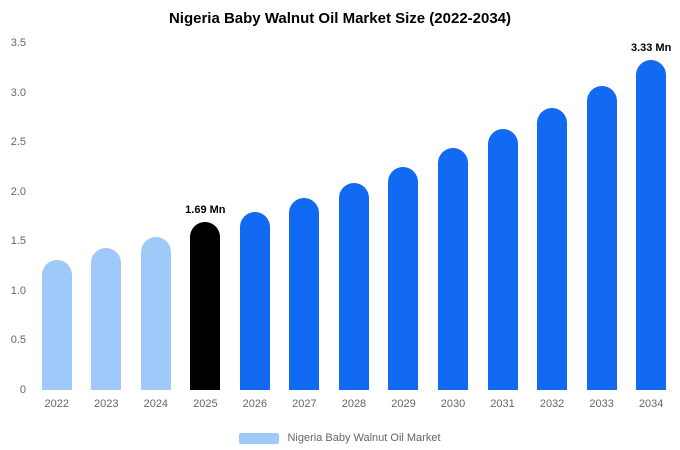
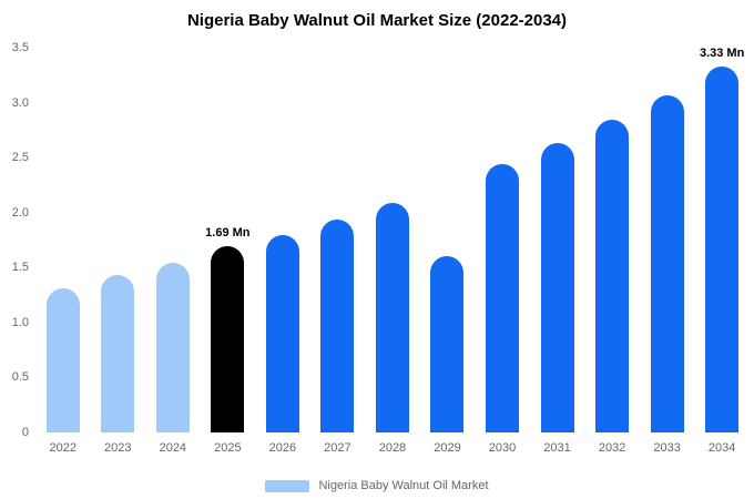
2029: 2.2 -> 1.6
